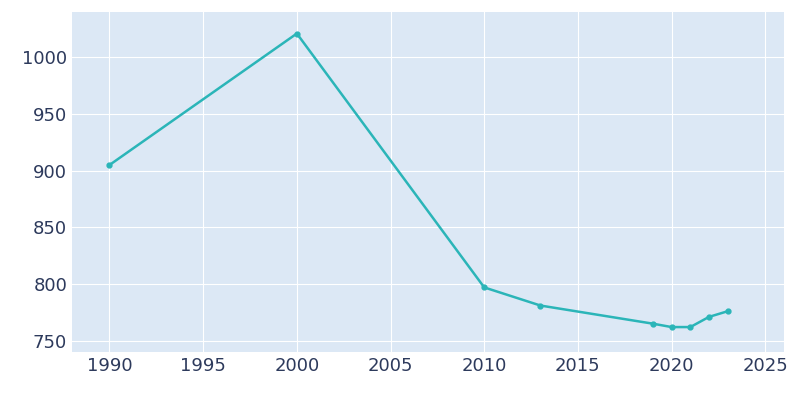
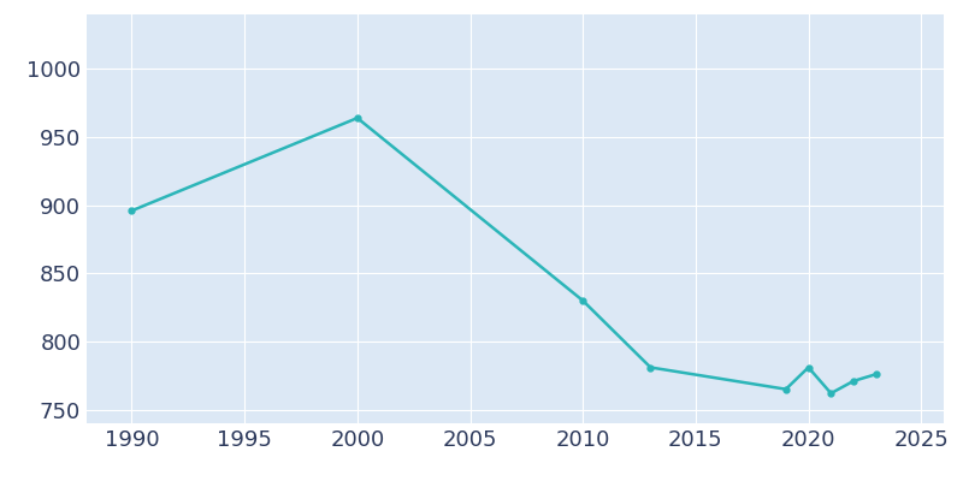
1990: 905 -> 896
2000: 1021 -> 964
2010: 797 -> 830
2020: 762 -> 781
